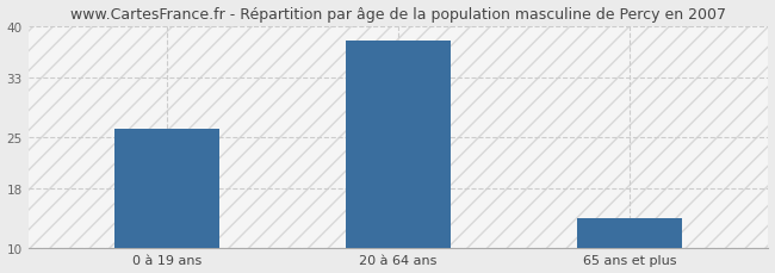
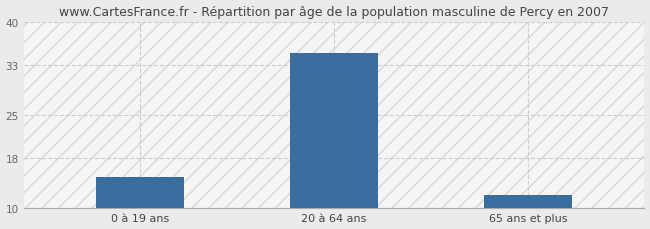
0 à 19 ans: 26 -> 15
20 à 64 ans: 38 -> 35
65 ans et plus: 14 -> 12
